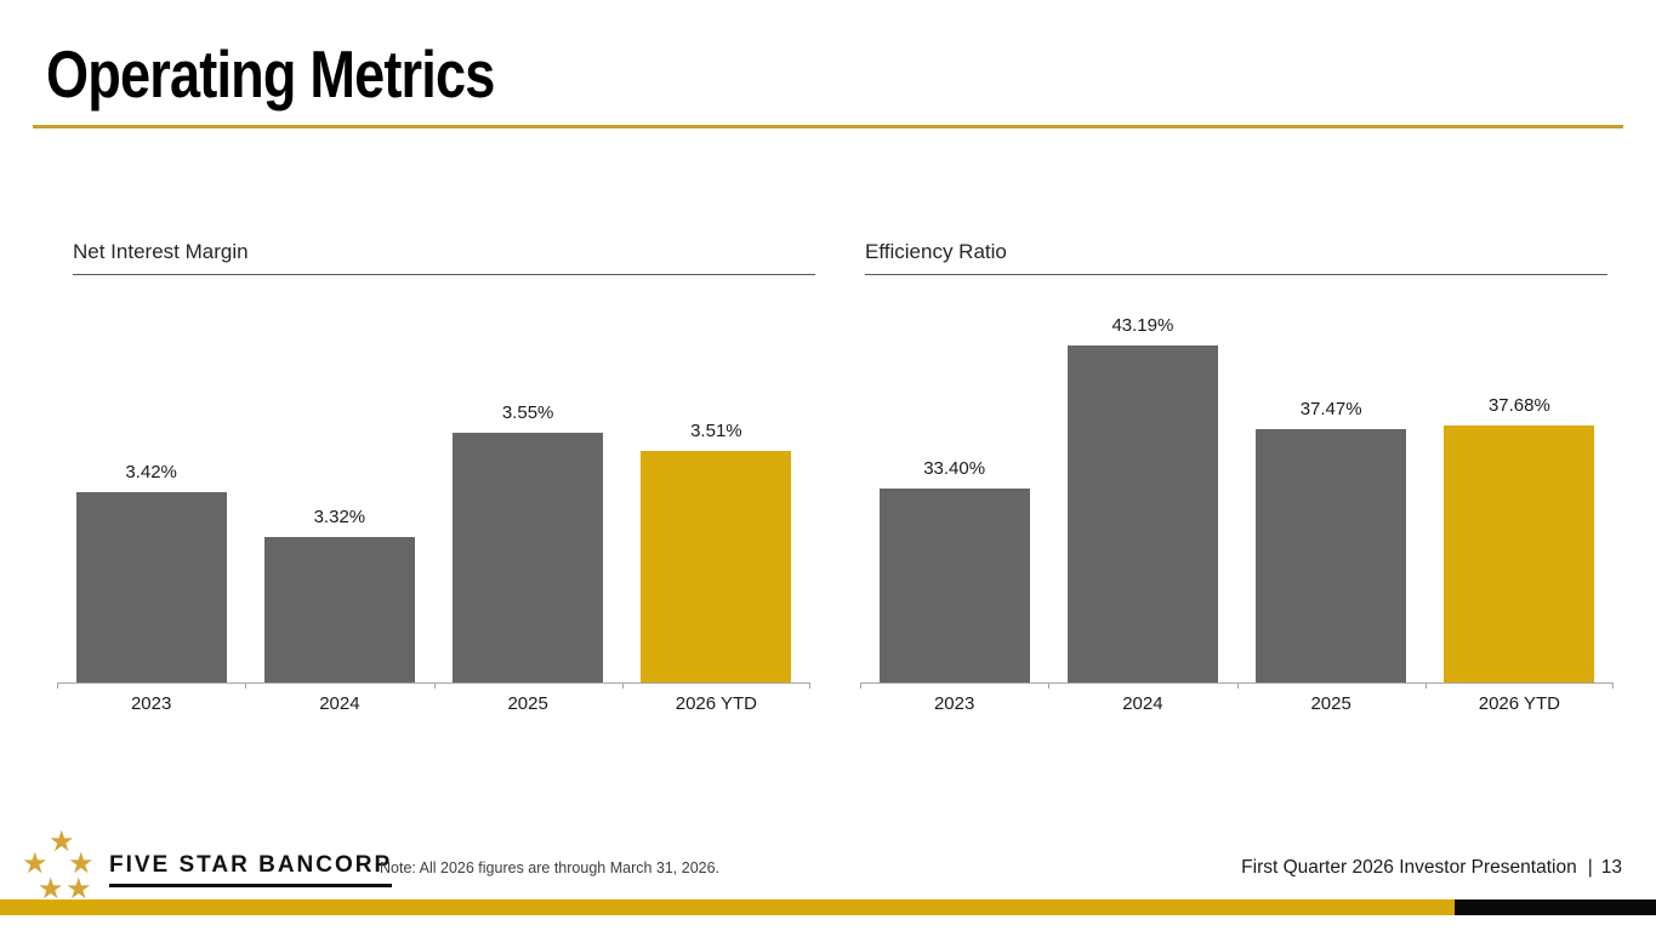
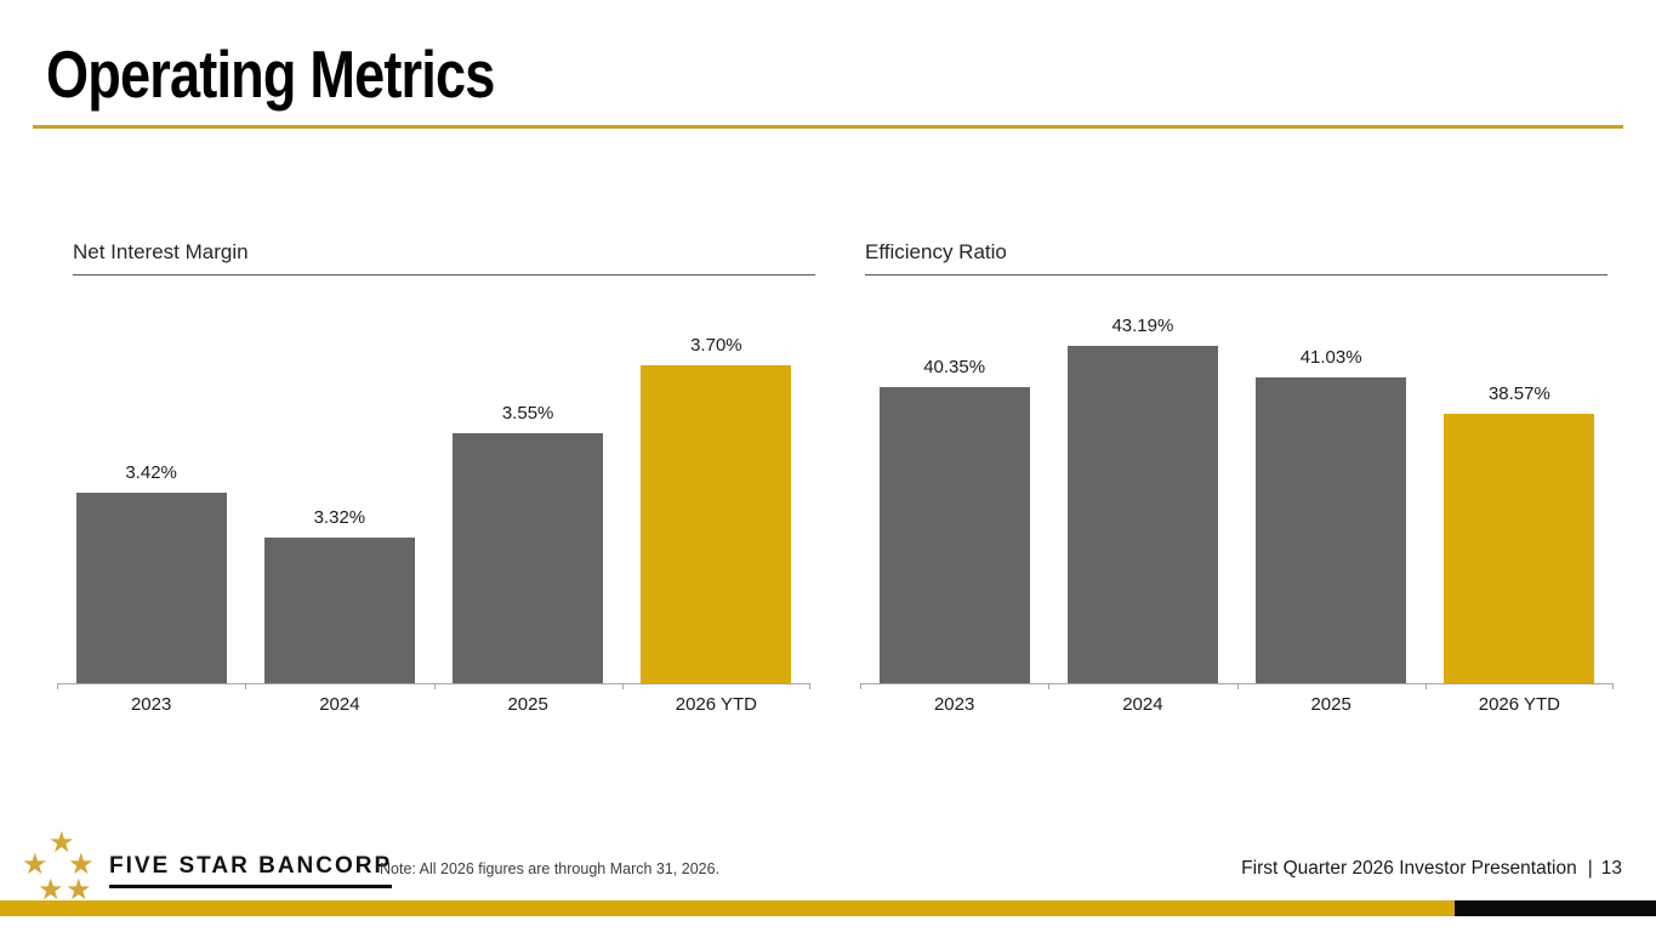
Net Interest Margin/2026 YTD: 3.51% -> 3.70%
Efficiency Ratio/2023: 33.40% -> 40.35%
Efficiency Ratio/2025: 37.47% -> 41.03%
Efficiency Ratio/2026 YTD: 37.68% -> 38.57%
